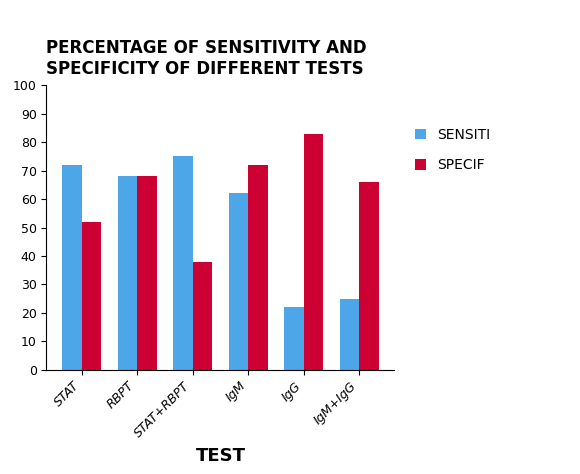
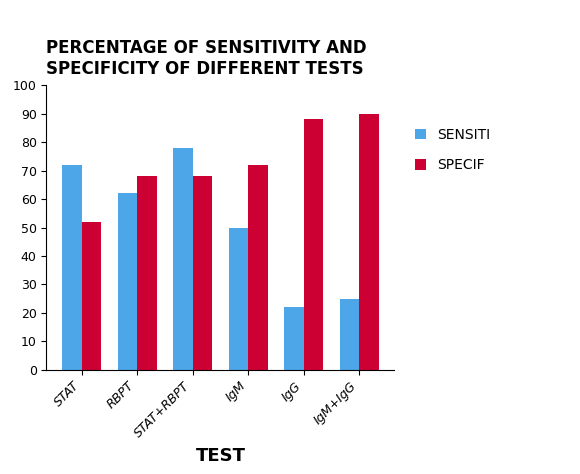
SENSITI/RBPT: 68 -> 62
SENSITI/STAT+RBPT: 75 -> 78
SPECIF/STAT+RBPT: 38 -> 68
SENSITI/IgM: 62 -> 50
SPECIF/IgG: 83 -> 88
SPECIF/IgM+IgG: 66 -> 90
